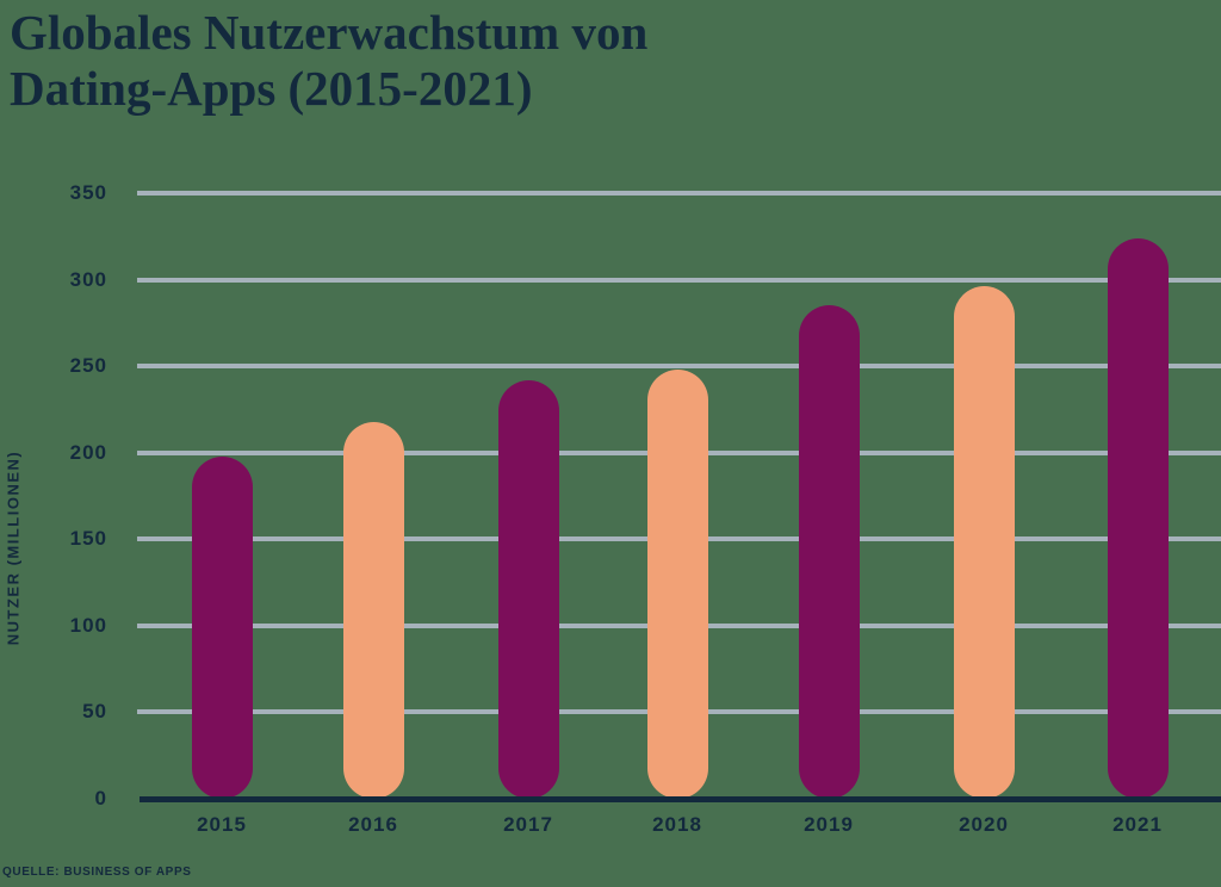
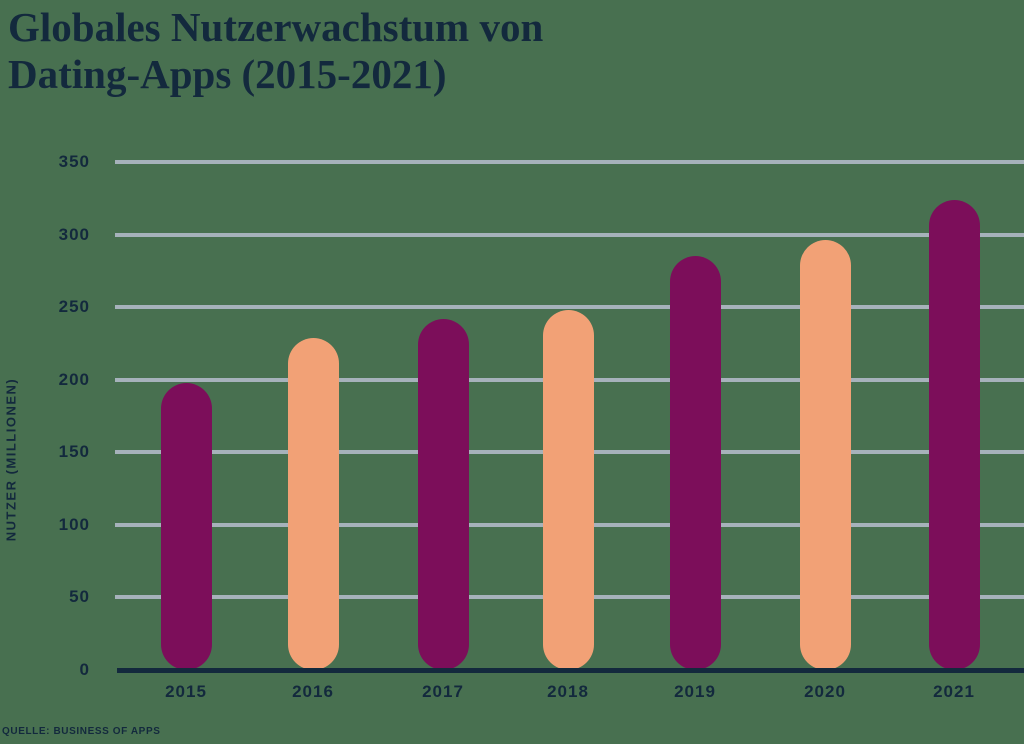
2016: 218 -> 229
